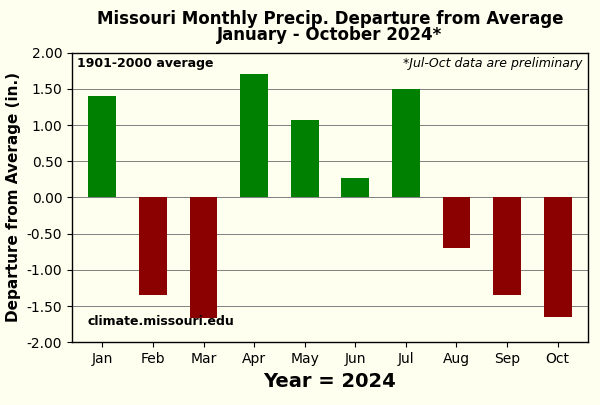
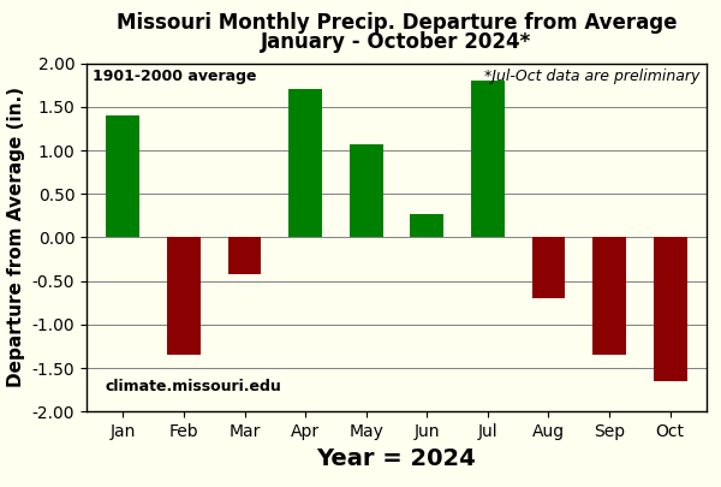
Mar: -1.66 -> -0.42
Jul: 1.50 -> 1.80
